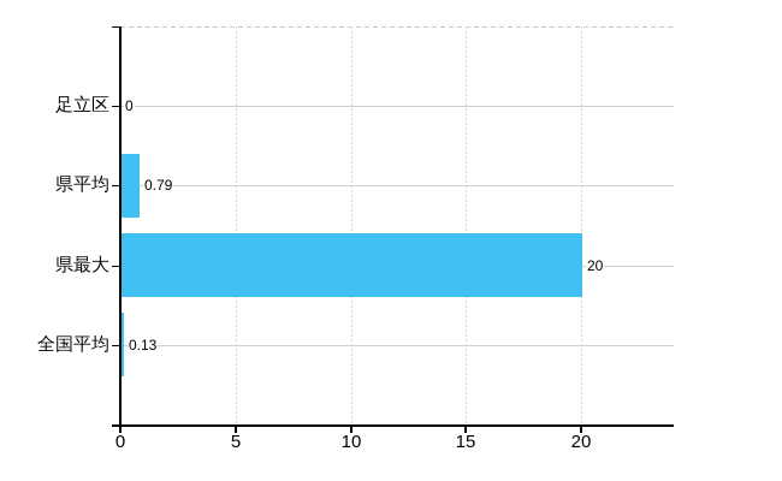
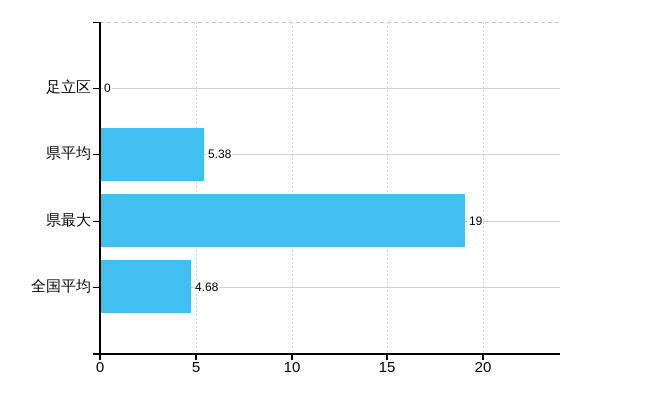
県平均: 0.79 -> 5.38
県最大: 20 -> 19
全国平均: 0.13 -> 4.68
